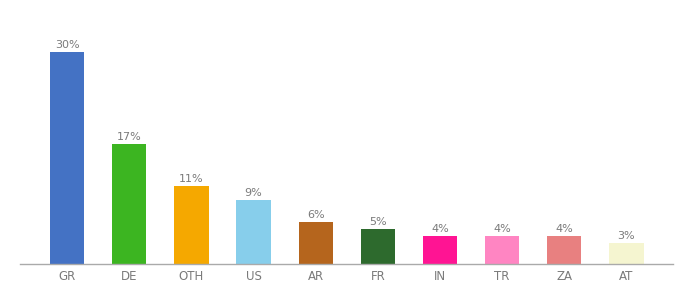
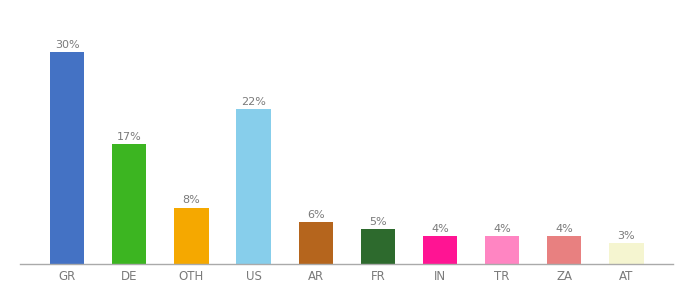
OTH: 11% -> 8%
US: 9% -> 22%
